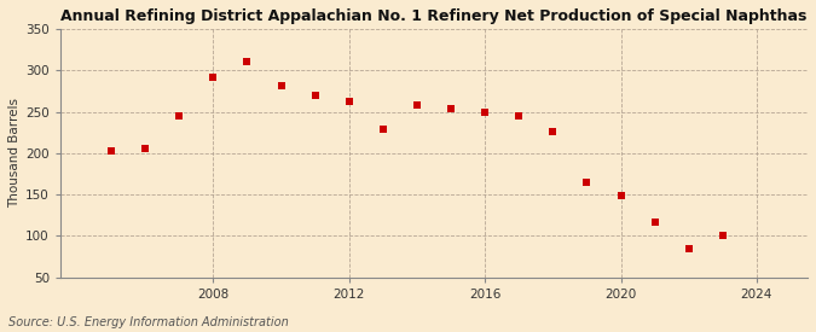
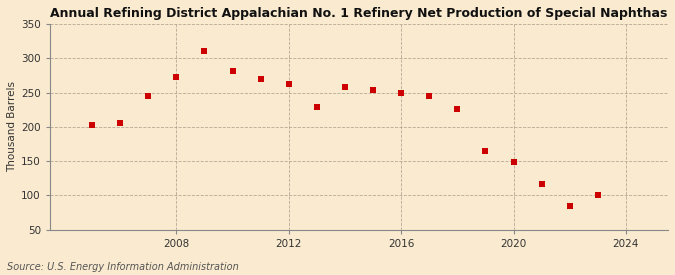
2008: 291 -> 272
